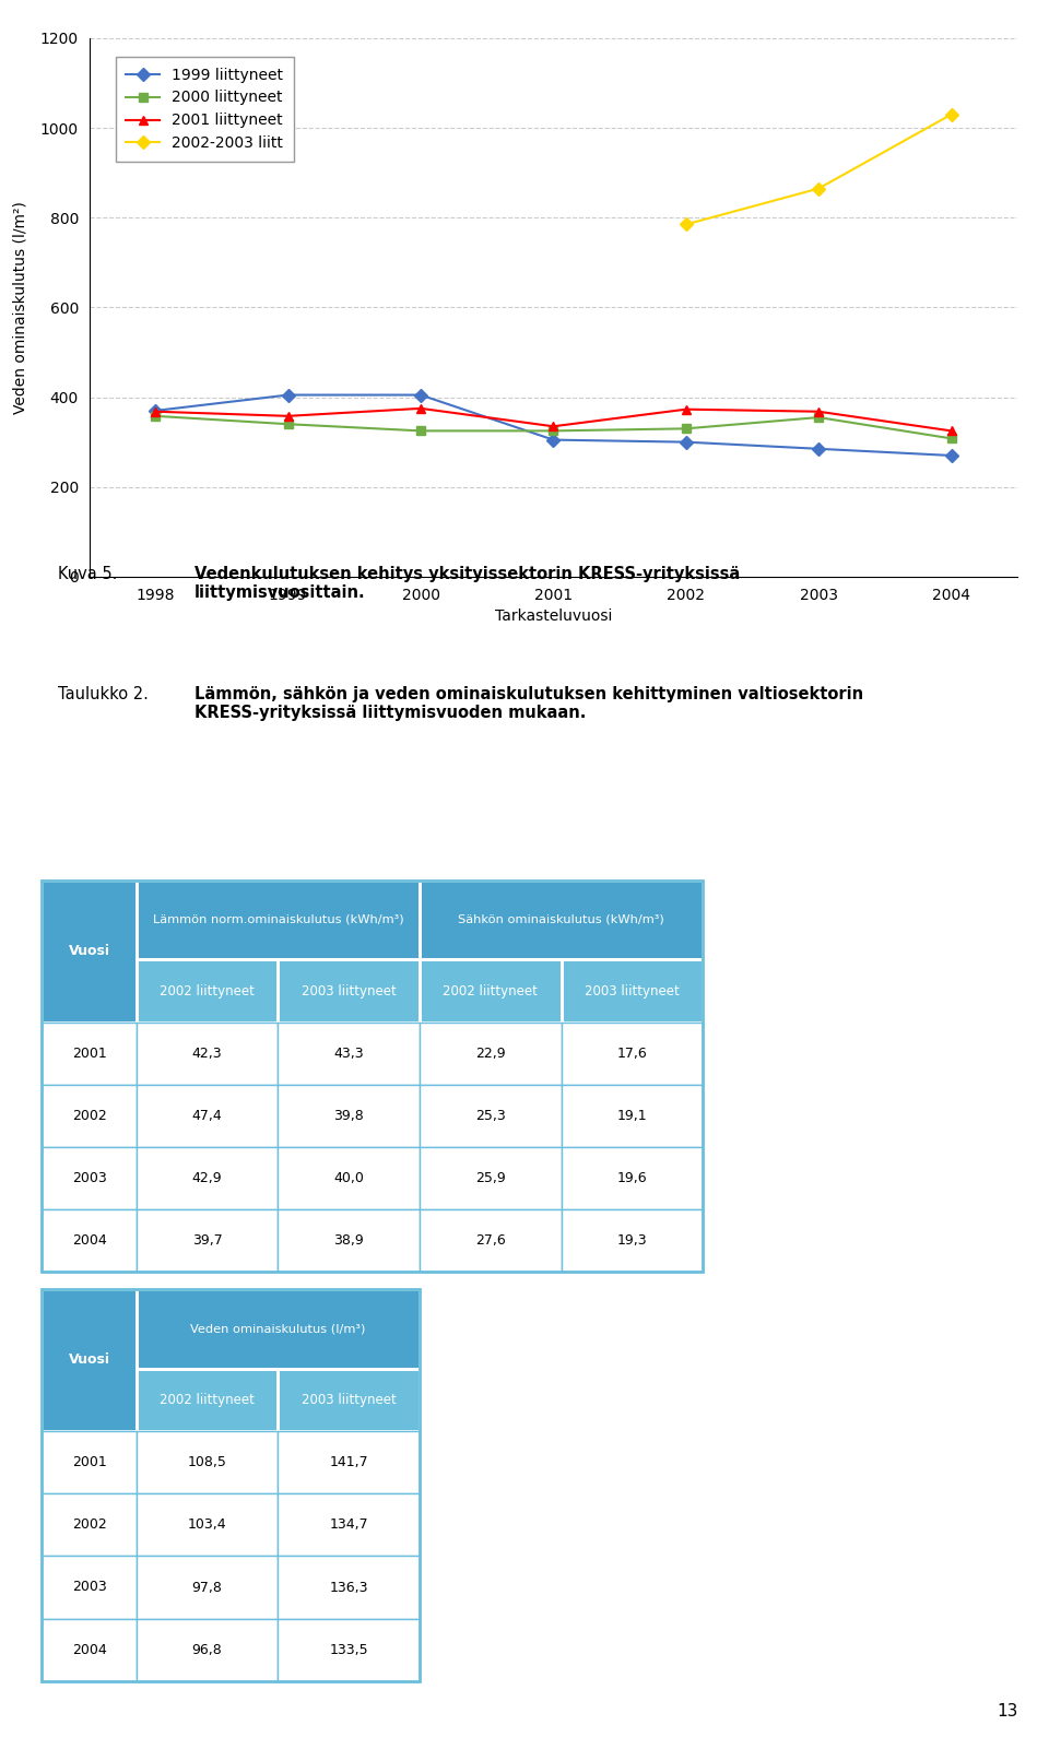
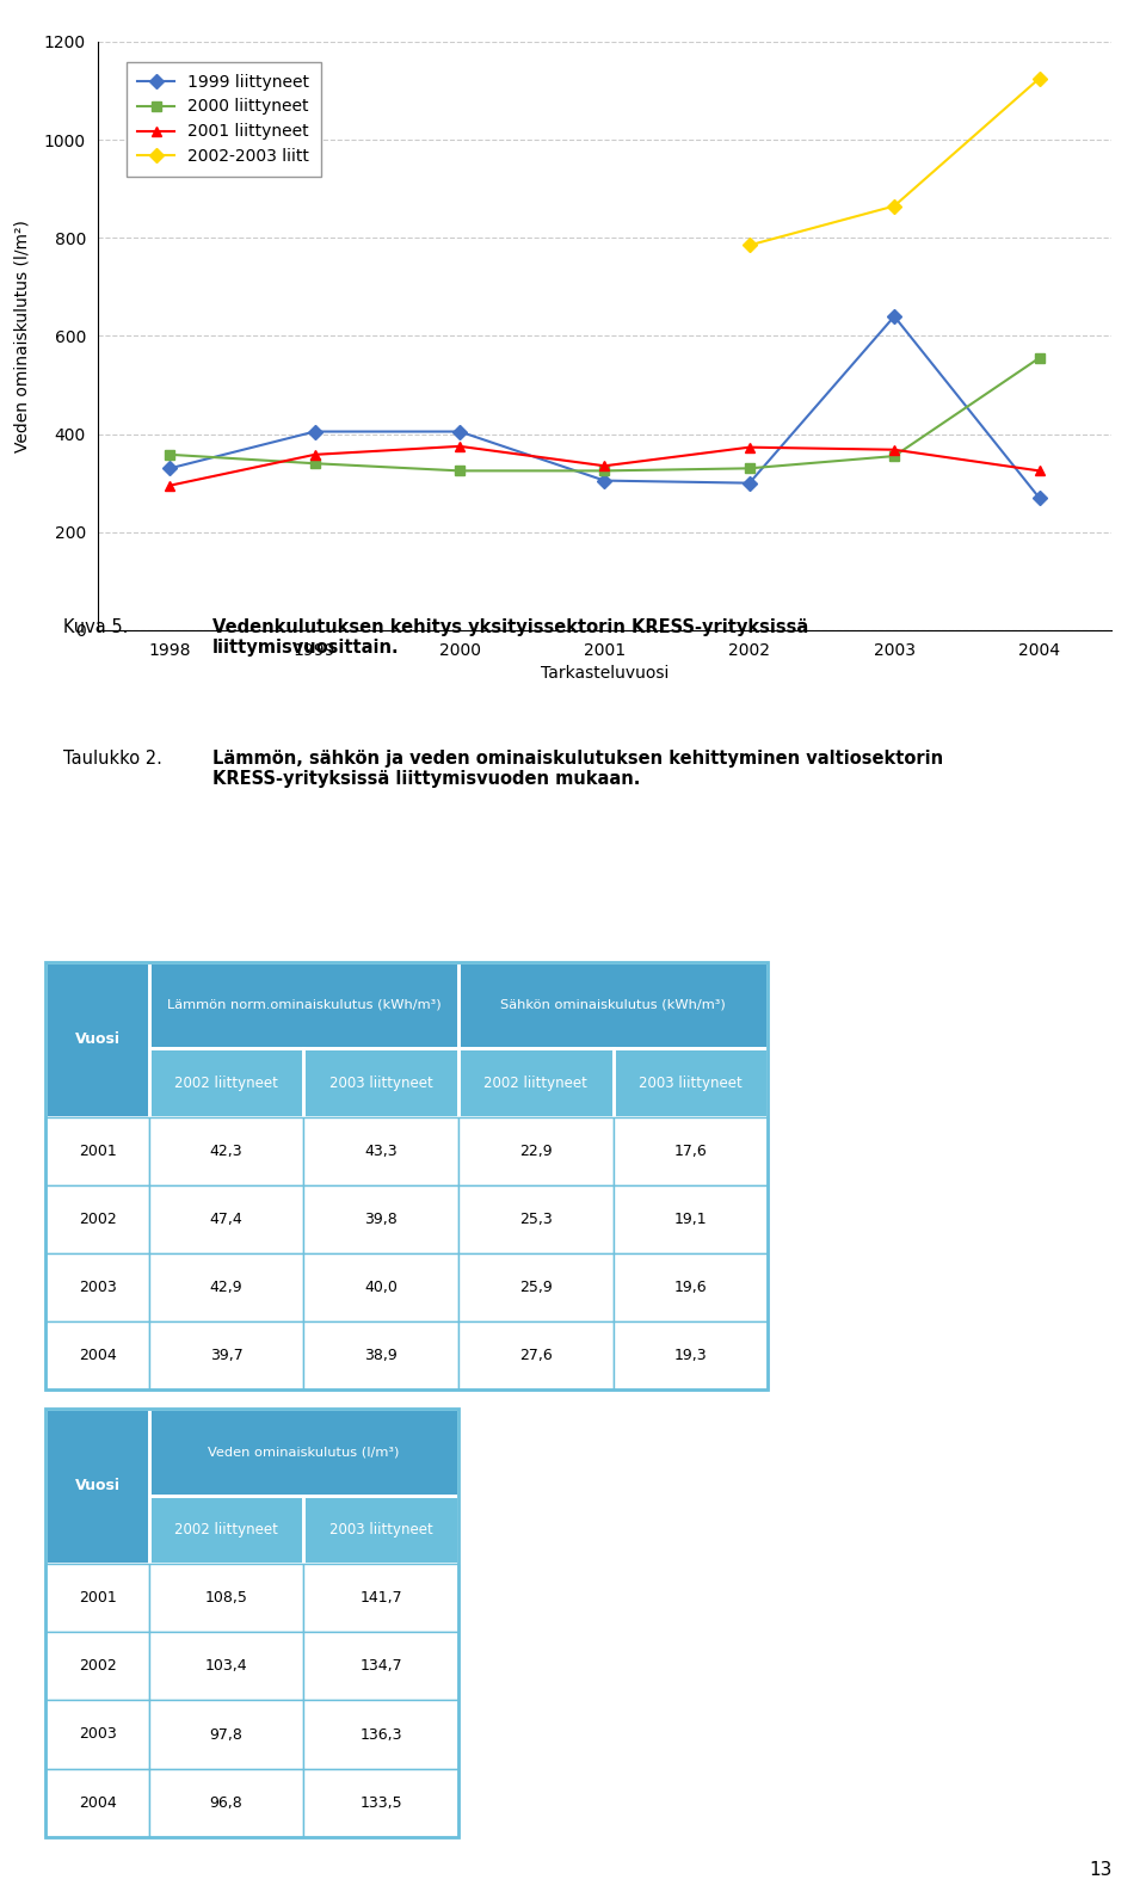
1999 liittyneet/1998: 370 -> 330
2001 liittyneet/1998: 368 -> 295
1999 liittyneet/2003: 285 -> 640
2000 liittyneet/2004: 308 -> 555
2002-2003 liitt/2004: 1030 -> 1125
